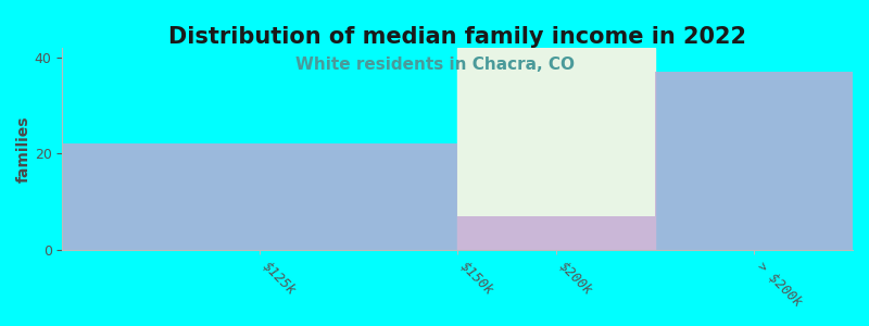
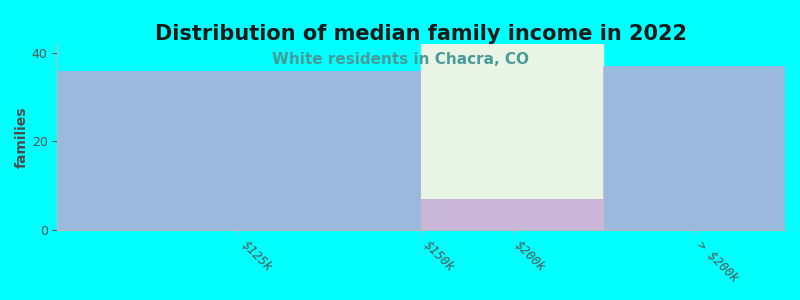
$125k: 22 -> 36
